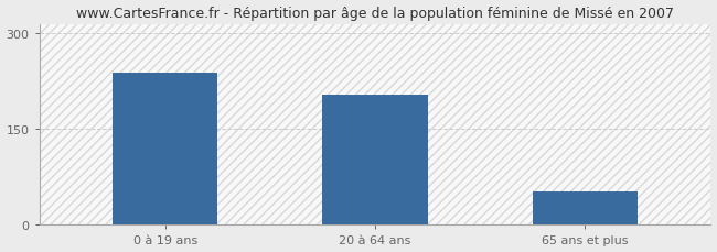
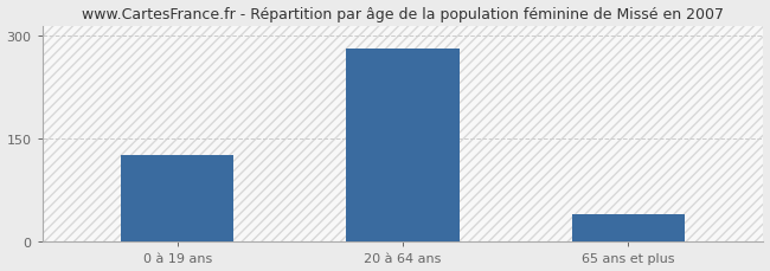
0 à 19 ans: 238 -> 127
20 à 64 ans: 204 -> 281
65 ans et plus: 52 -> 40
